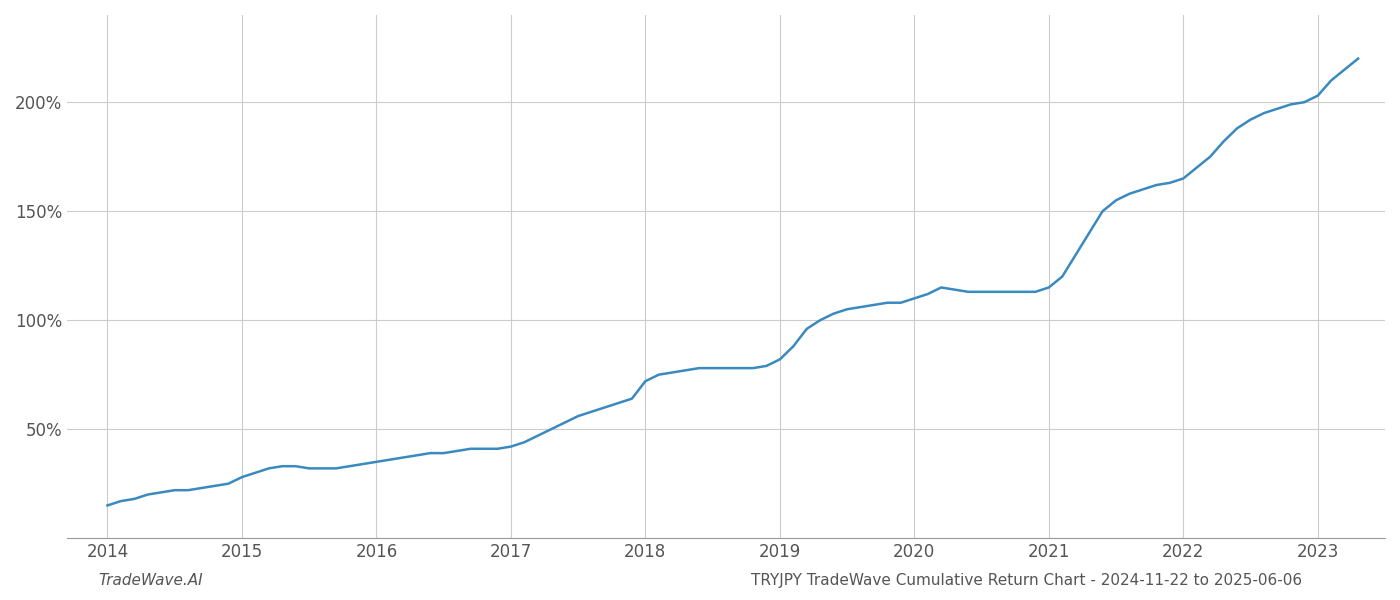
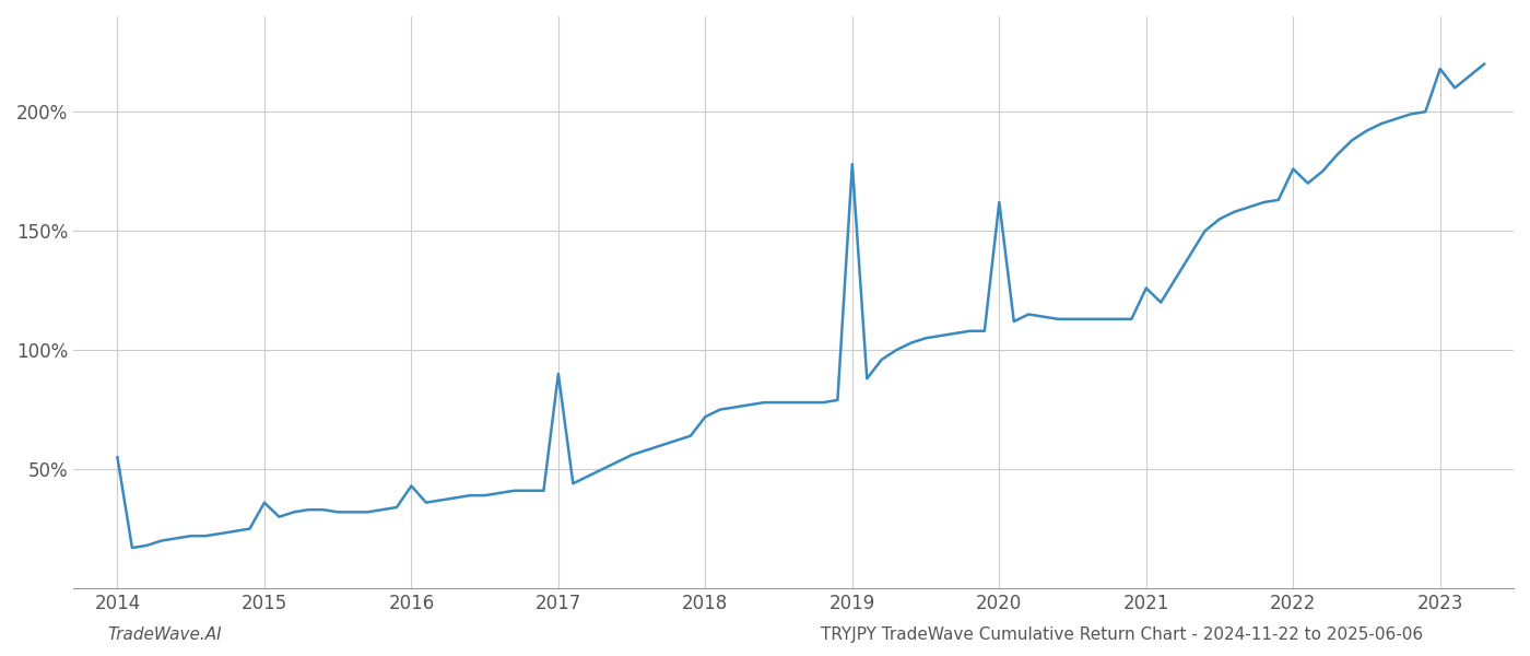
2014: 15% -> 55%
2015: 28% -> 36%
2016: 35% -> 43%
2017: 42% -> 90%
2019: 82% -> 178%
2020: 110% -> 162%
2021: 115% -> 126%
2022: 165% -> 176%
2023: 203% -> 218%
